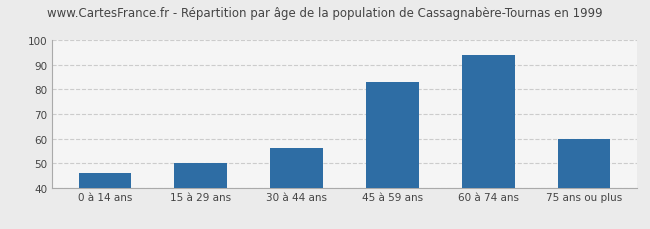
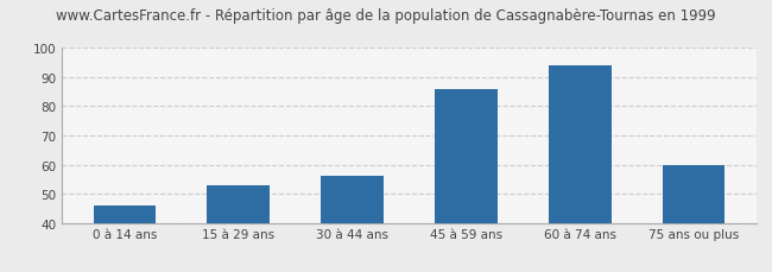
15 à 29 ans: 50 -> 53
45 à 59 ans: 83 -> 86
